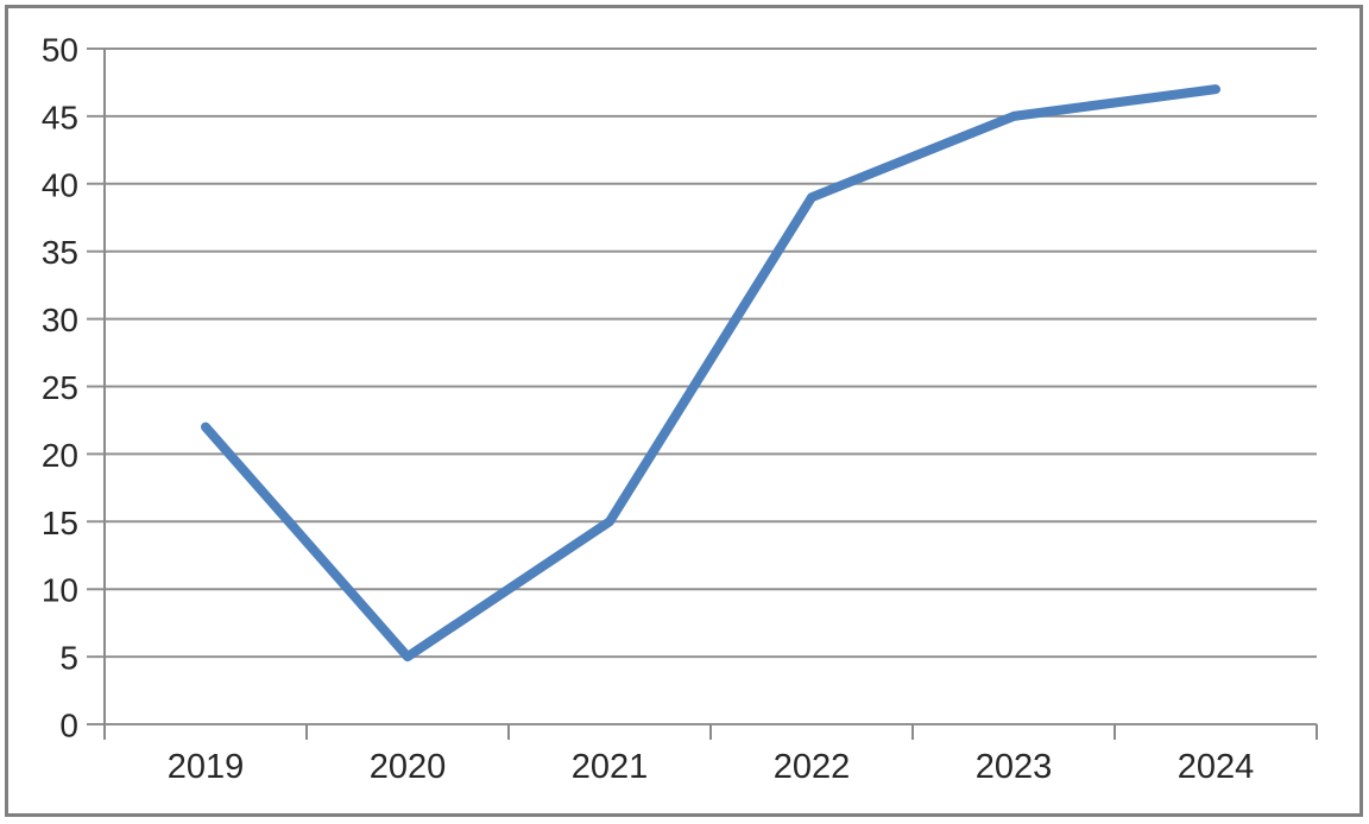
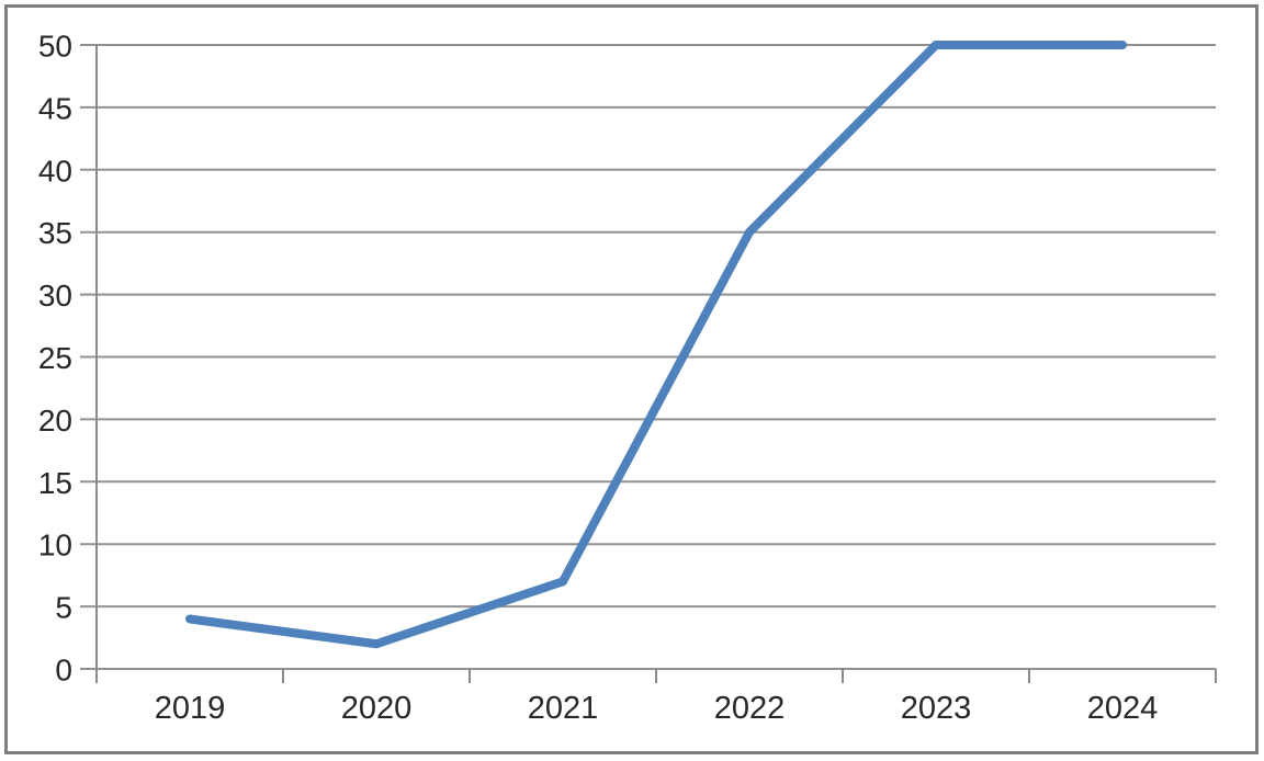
2019: 22 -> 4
2020: 5 -> 2
2021: 15 -> 7
2022: 39 -> 35
2023: 45 -> 50
2024: 47 -> 50
